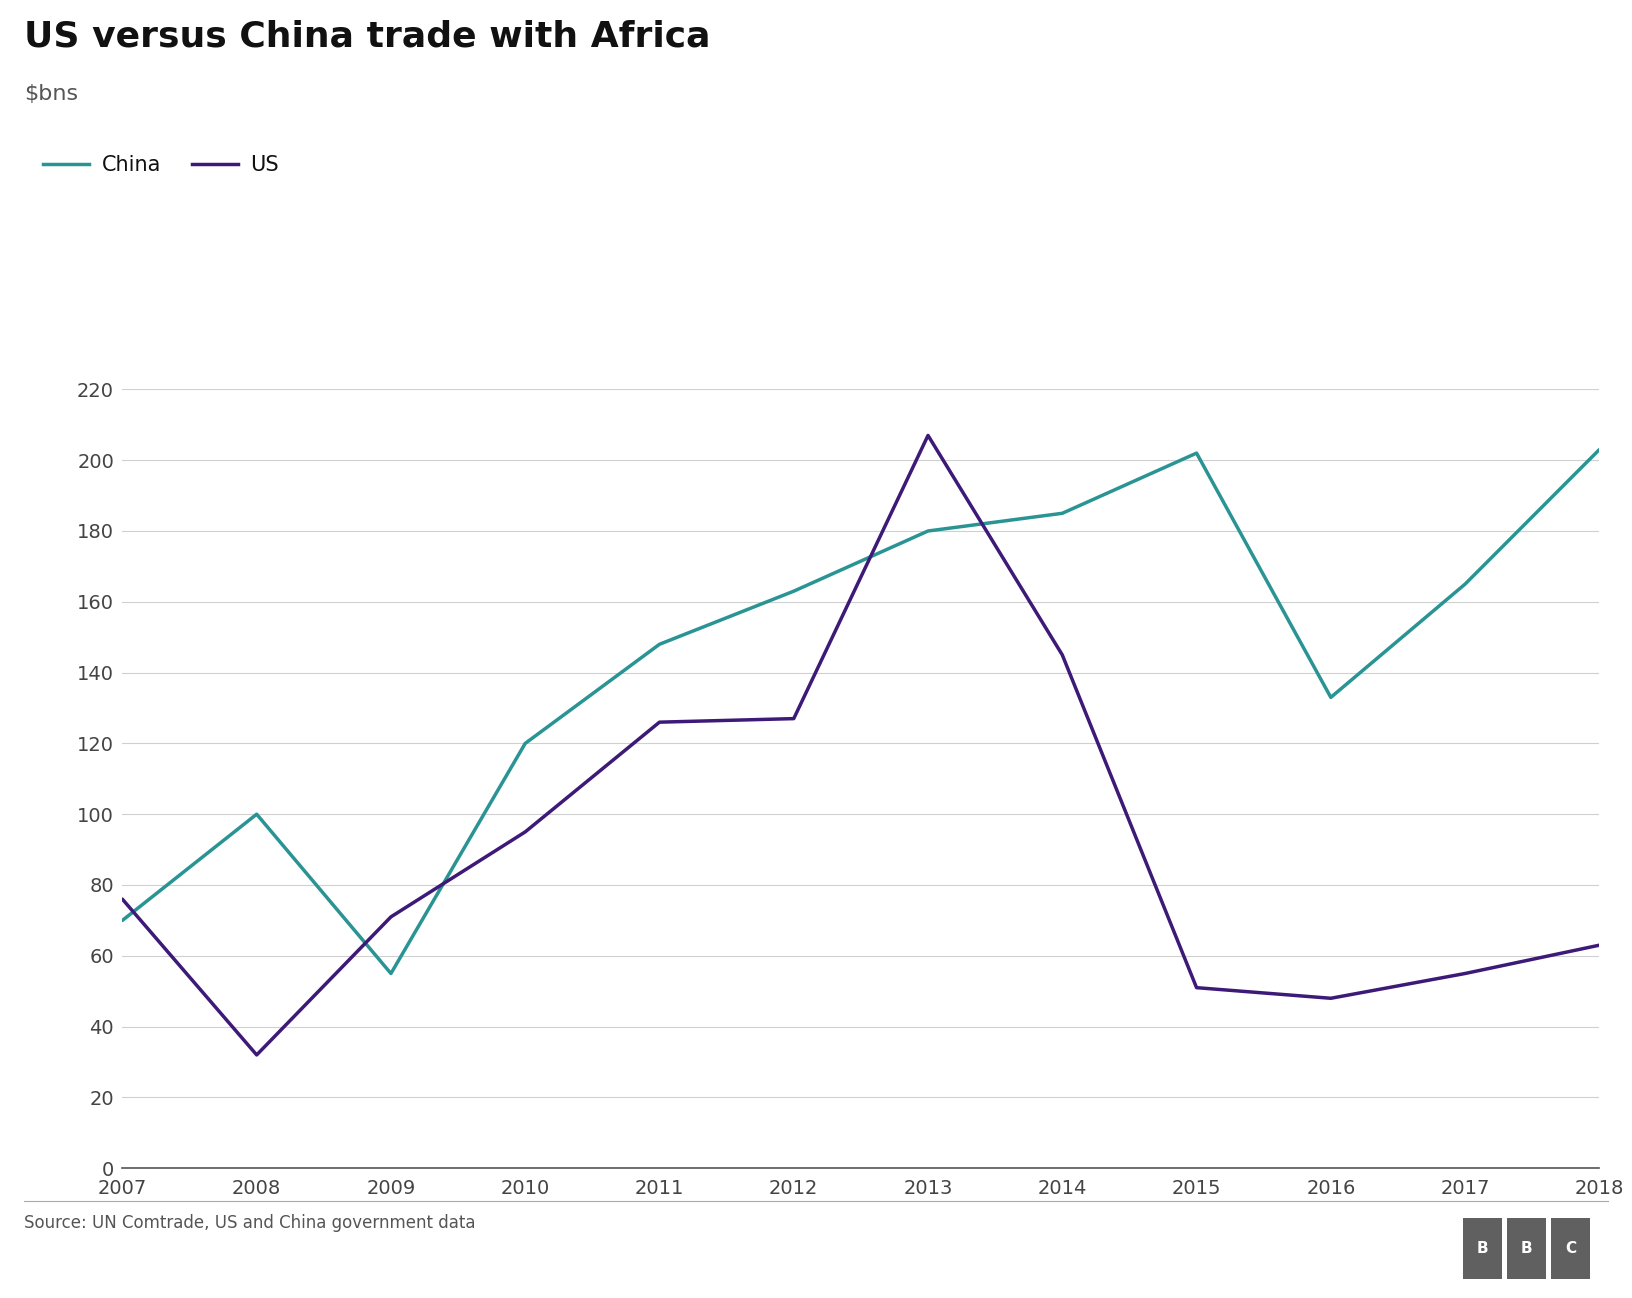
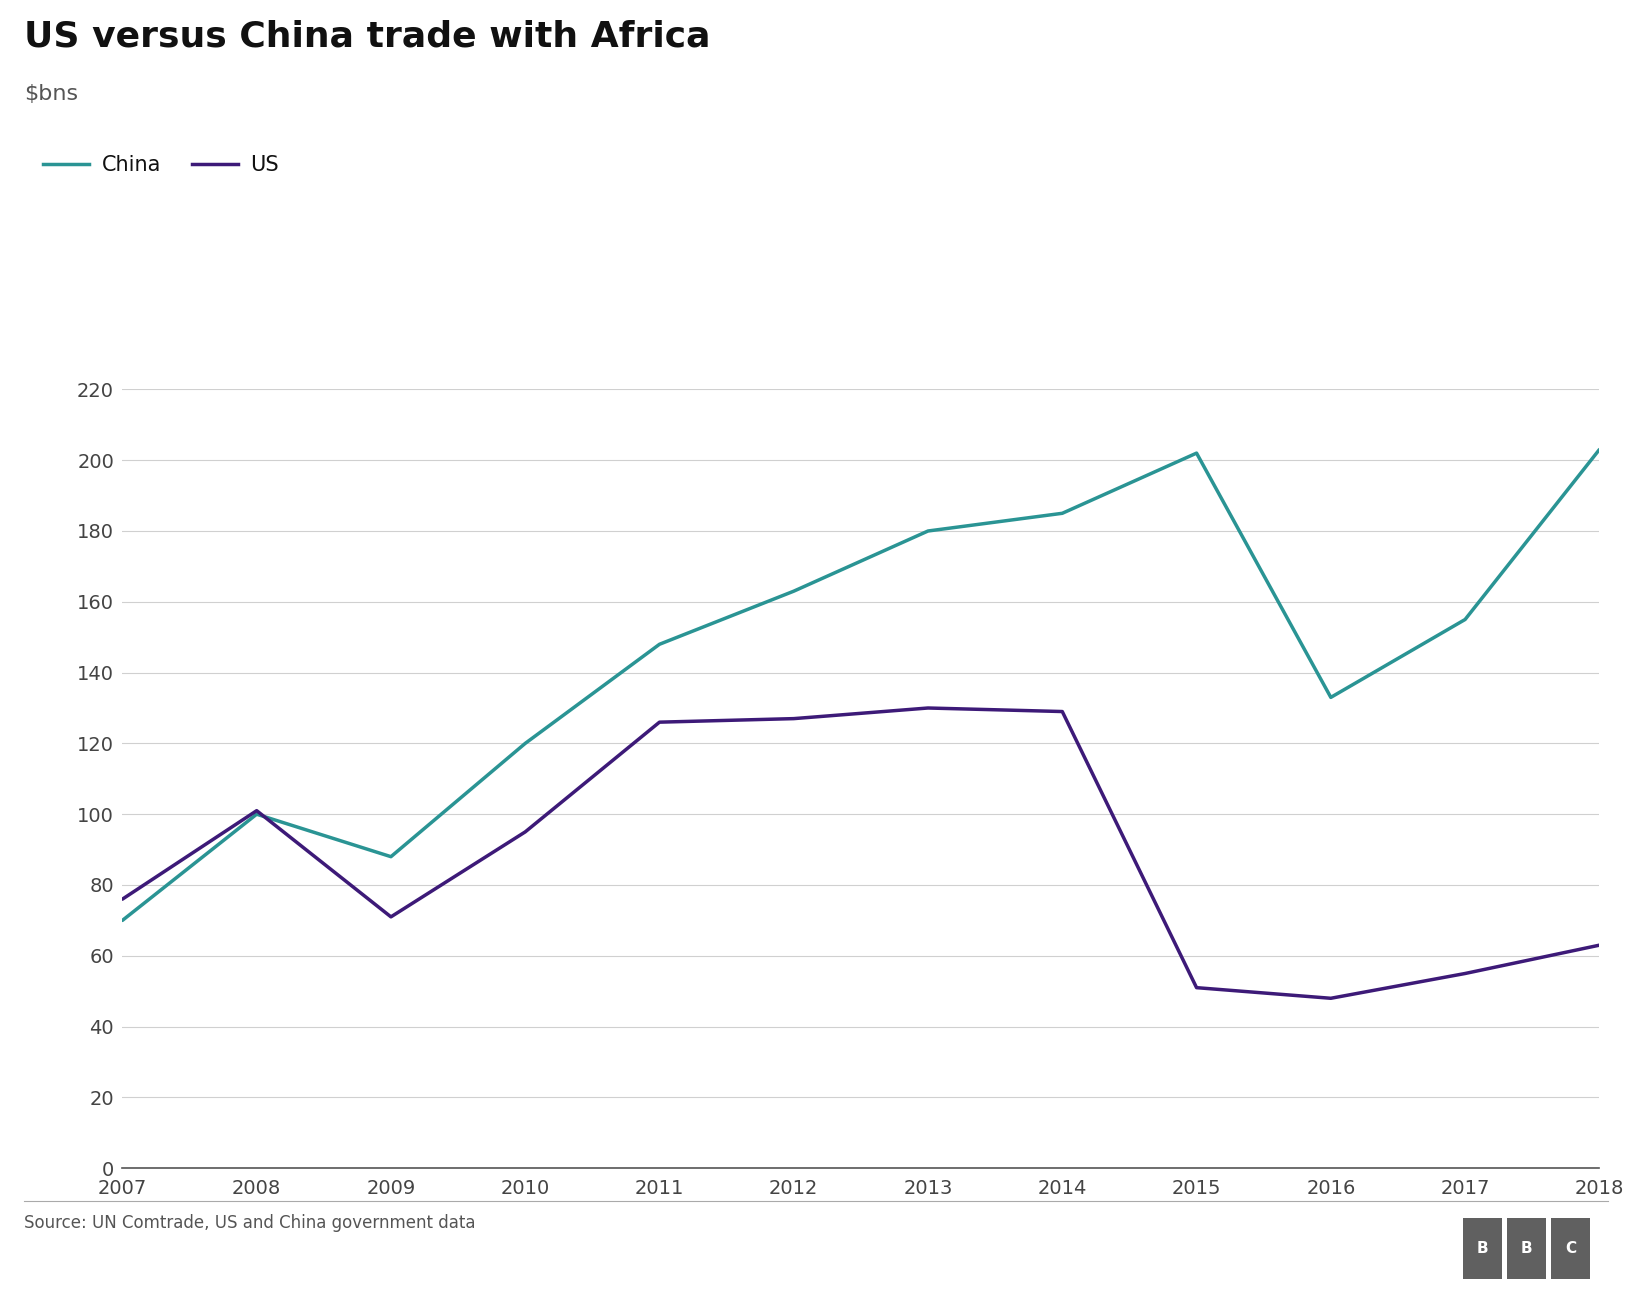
US/2008: 32 -> 101
China/2009: 55 -> 88
US/2013: 207 -> 130
US/2014: 145 -> 129
China/2017: 165 -> 155
